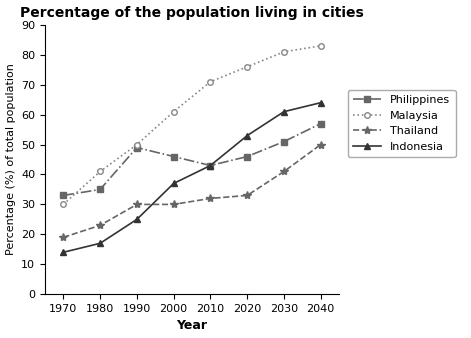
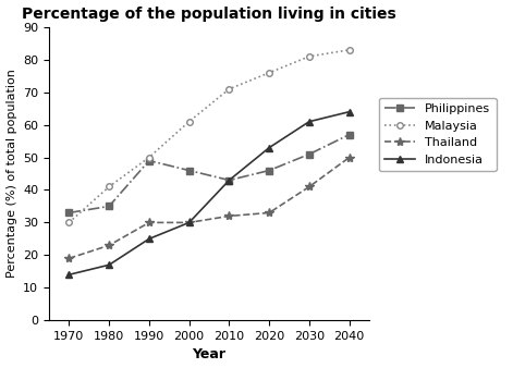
Indonesia/2000: 37 -> 30
